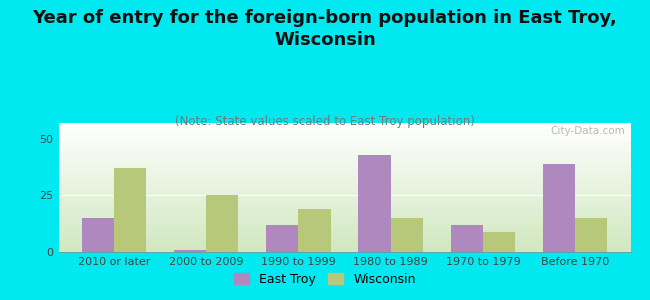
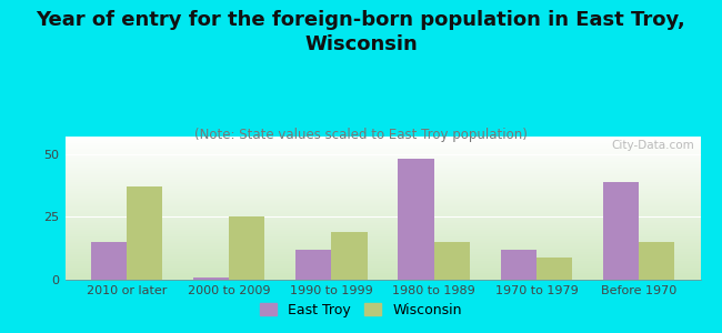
East Troy/1980 to 1989: 43 -> 48
